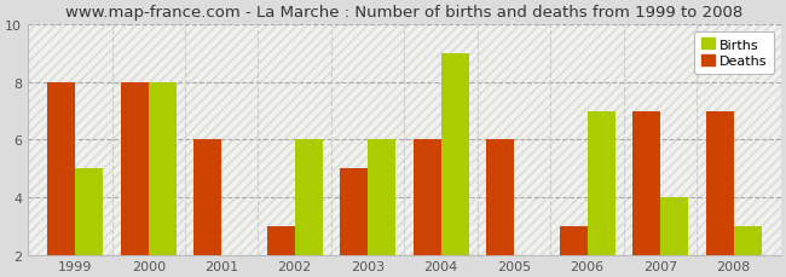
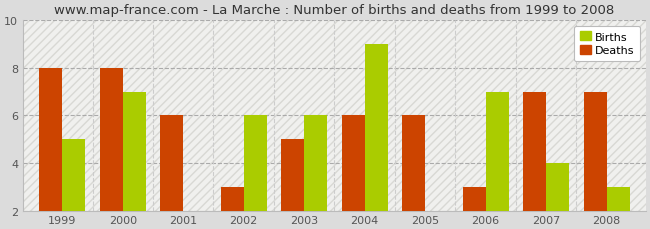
Births/2000: 8 -> 7
